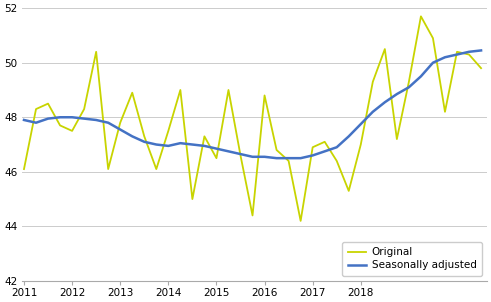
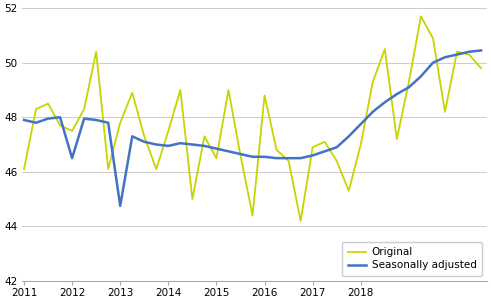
Seasonally adjusted/2012: 48.00 -> 46.50
Seasonally adjusted/2013: 47.55 -> 44.75
